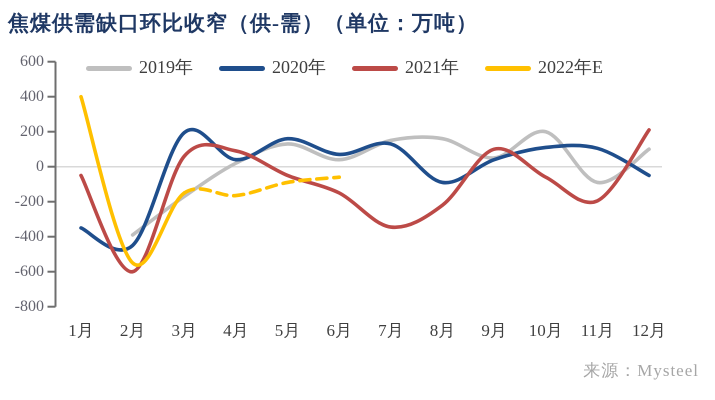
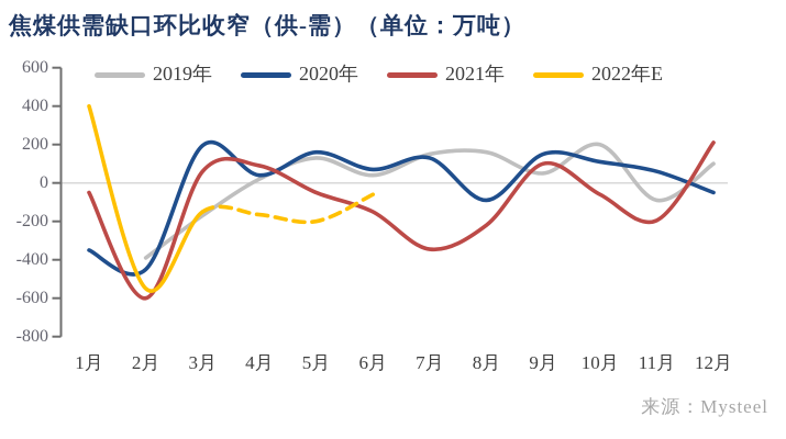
2022年E/5月: -90 -> -200
2020年/9月: 40 -> 150
2020年/11月: 100 -> 60
